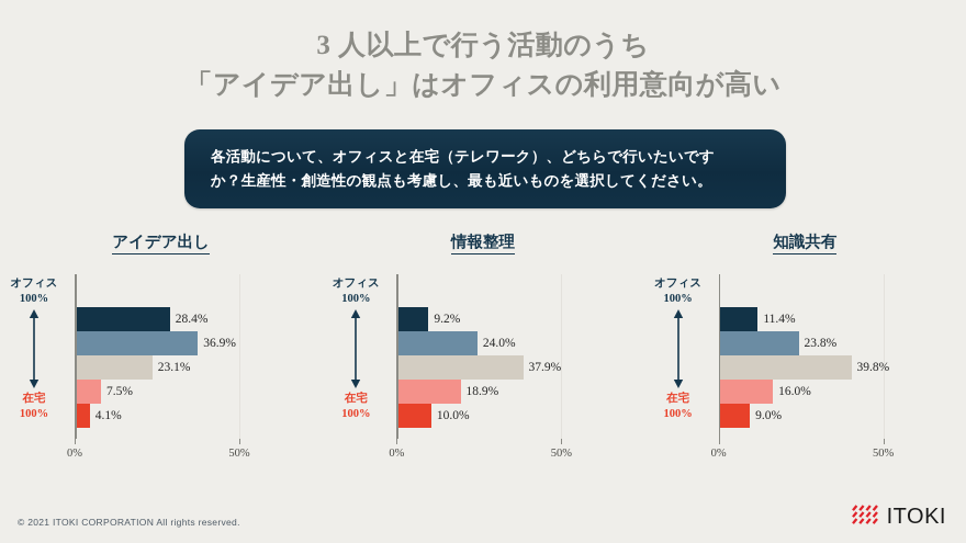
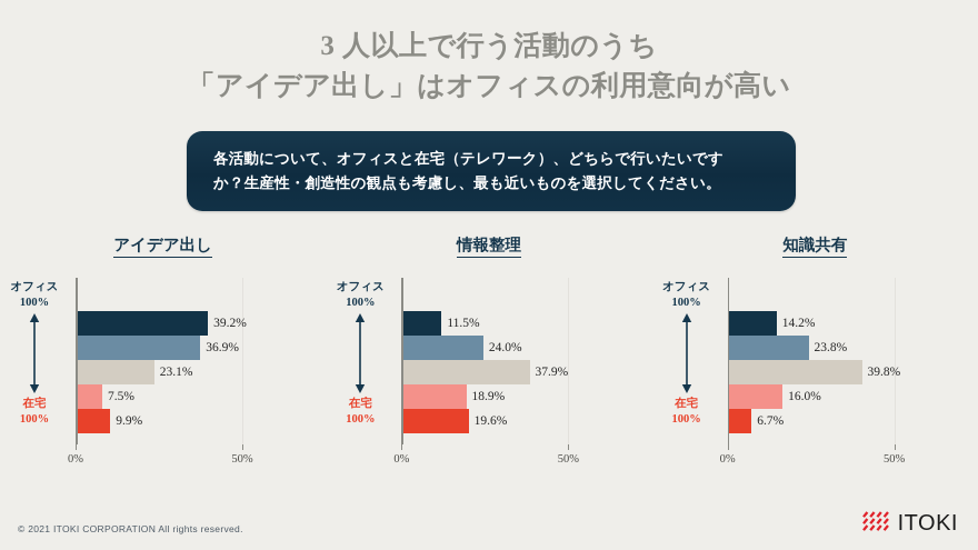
アイデア出し/オフィス100%: 28.4% -> 39.2%
アイデア出し/在宅100%: 4.1% -> 9.9%
情報整理/オフィス100%: 9.2% -> 11.5%
情報整理/在宅100%: 10.0% -> 19.6%
知識共有/オフィス100%: 11.4% -> 14.2%
知識共有/在宅100%: 9.0% -> 6.7%
